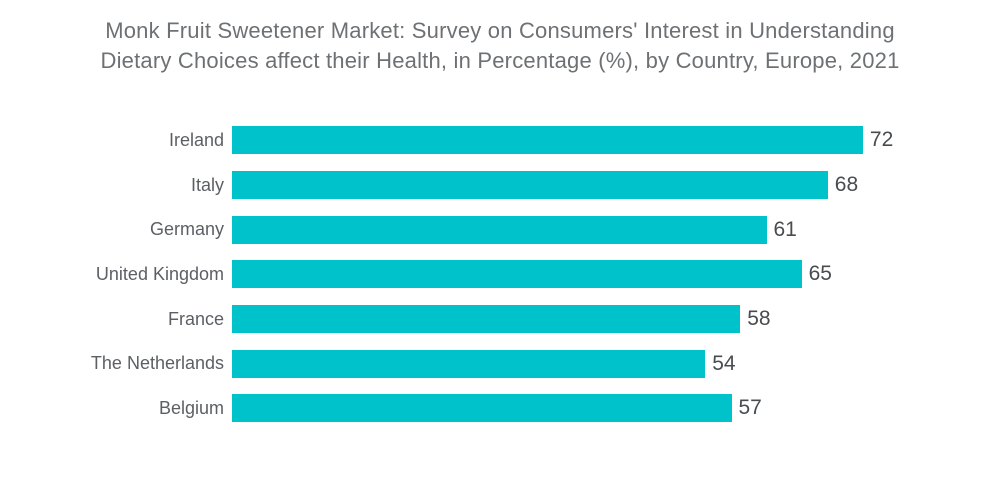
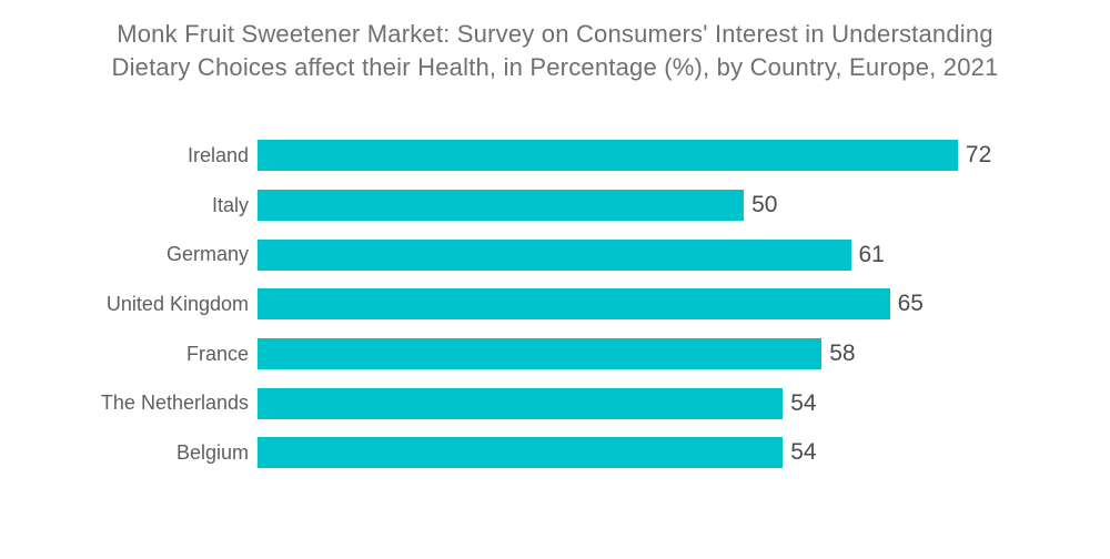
Italy: 68 -> 50
Belgium: 57 -> 54
